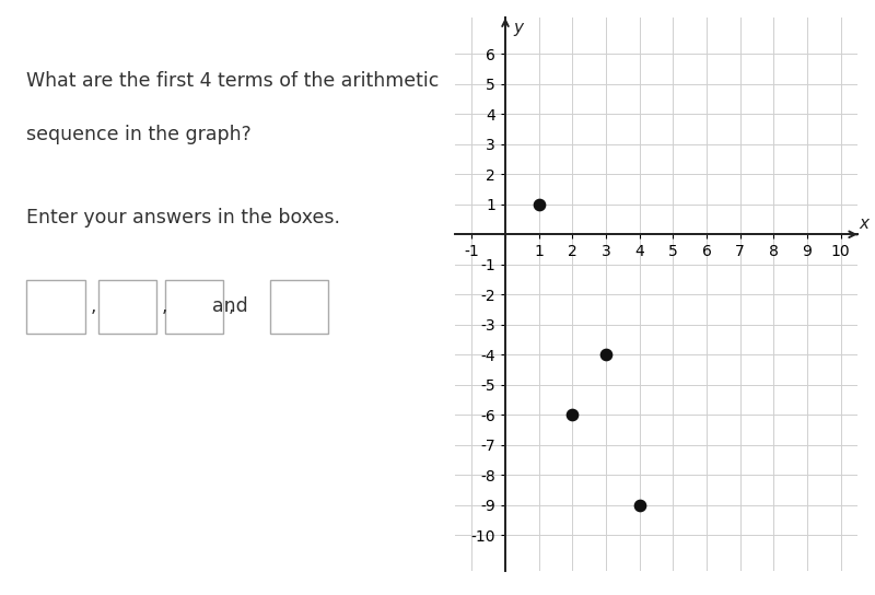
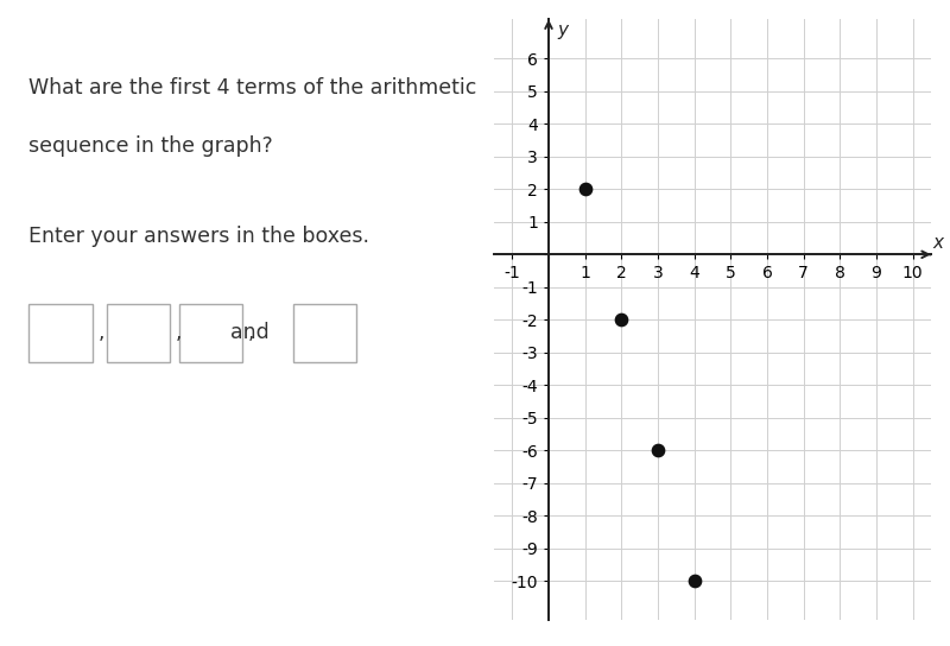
1: 1 -> 2
2: -6 -> -2
3: -4 -> -6
4: -9 -> -10
